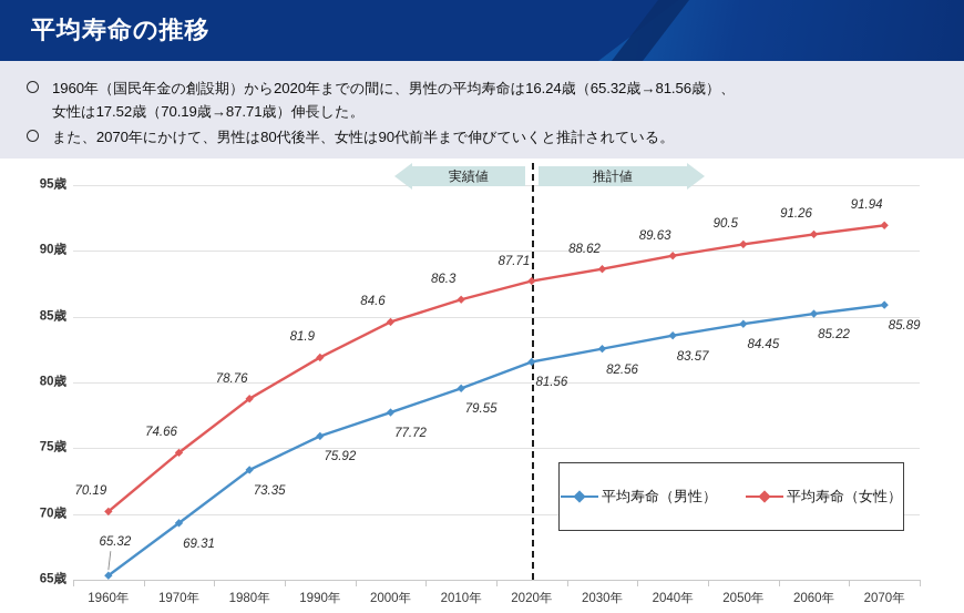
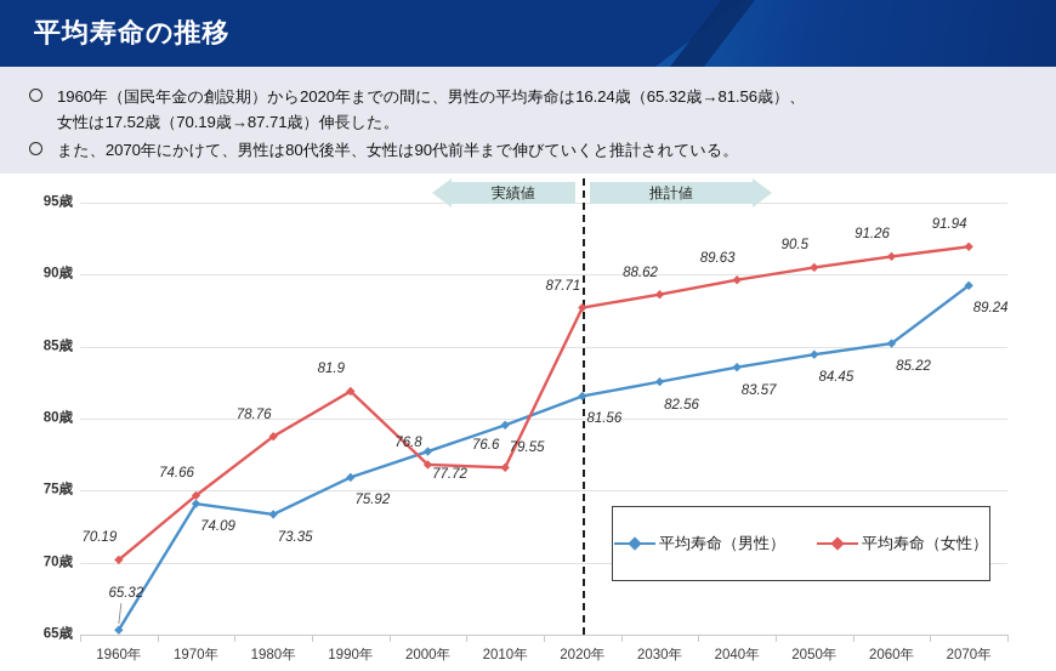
平均寿命（男性）/1970年: 69.31 -> 74.09
平均寿命（女性）/2000年: 84.6 -> 76.8
平均寿命（女性）/2010年: 86.3 -> 76.6
平均寿命（男性）/2070年: 85.89 -> 89.24
